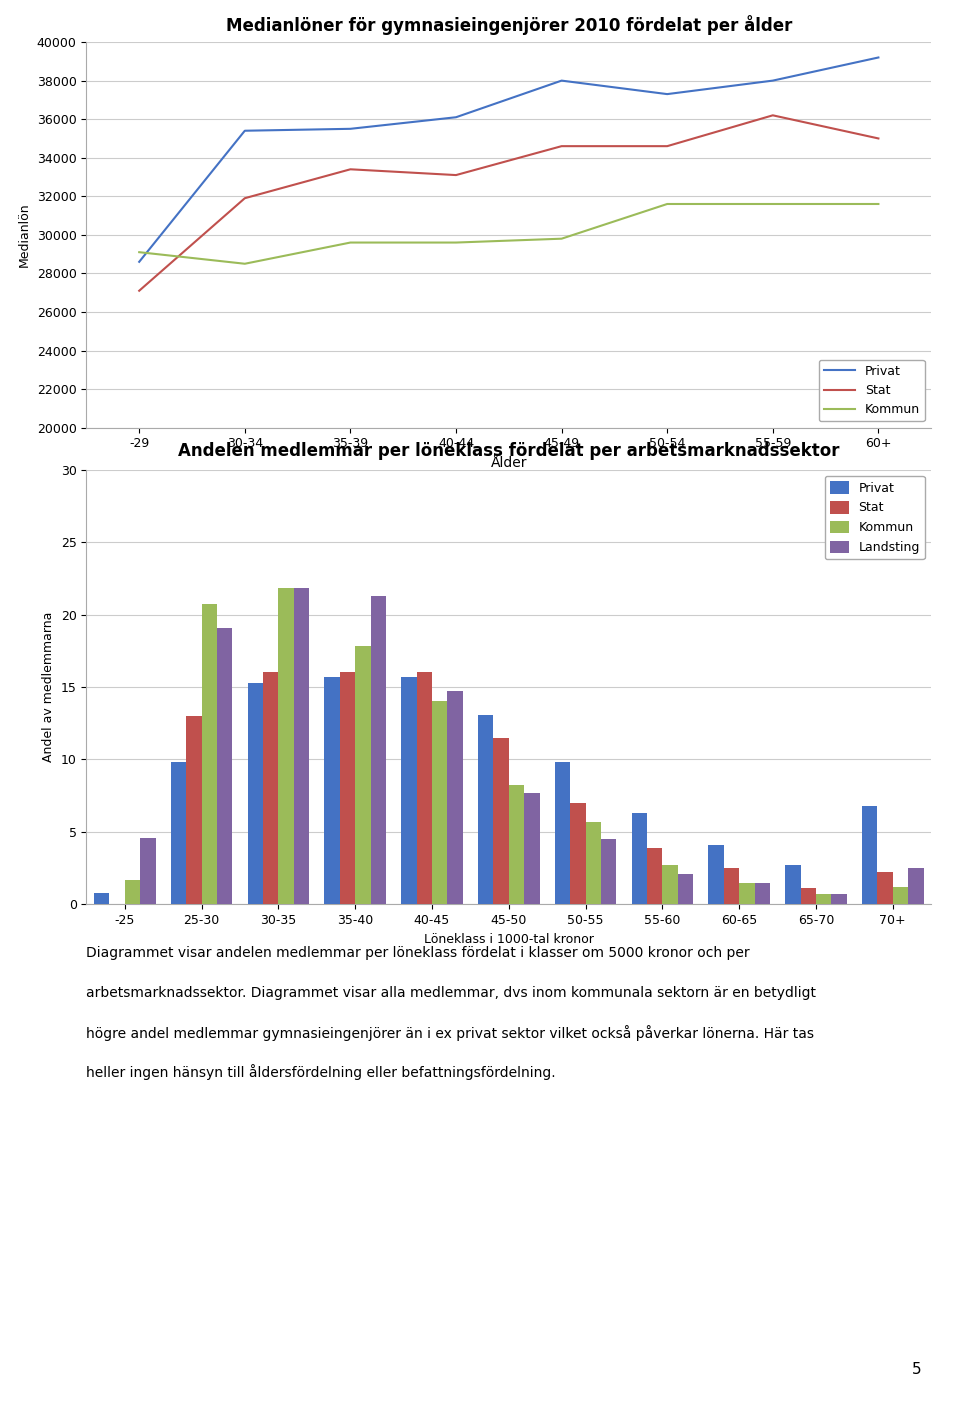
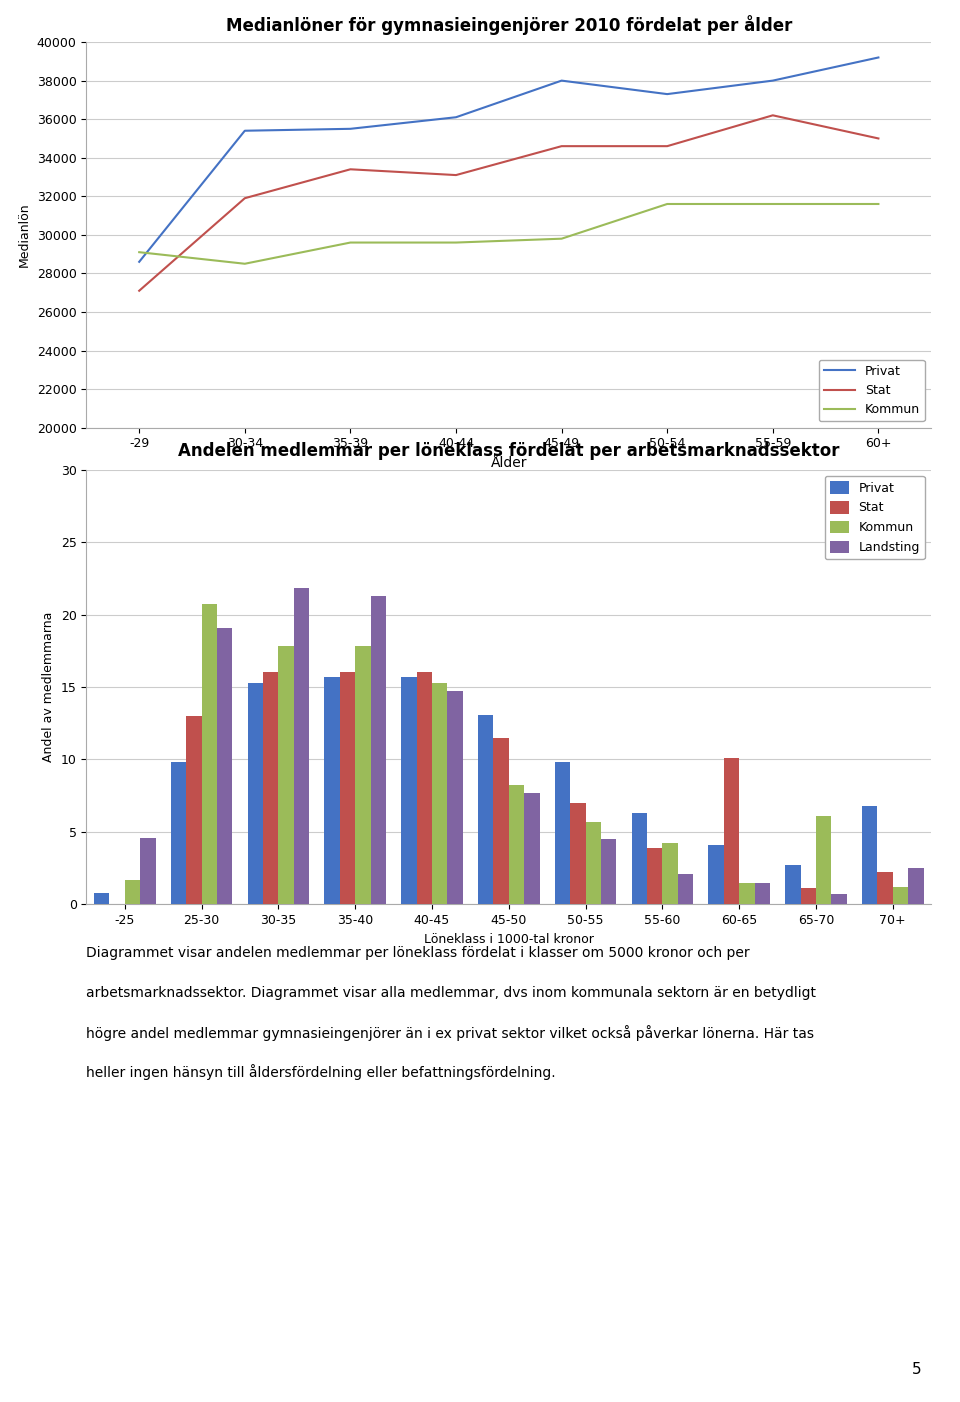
Kommun/30-35: 21.8 -> 17.8
Kommun/40-45: 14.0 -> 15.3
Kommun/55-60: 2.7 -> 4.2
Stat/60-65: 2.5 -> 10.1
Kommun/65-70: 0.7 -> 6.1
